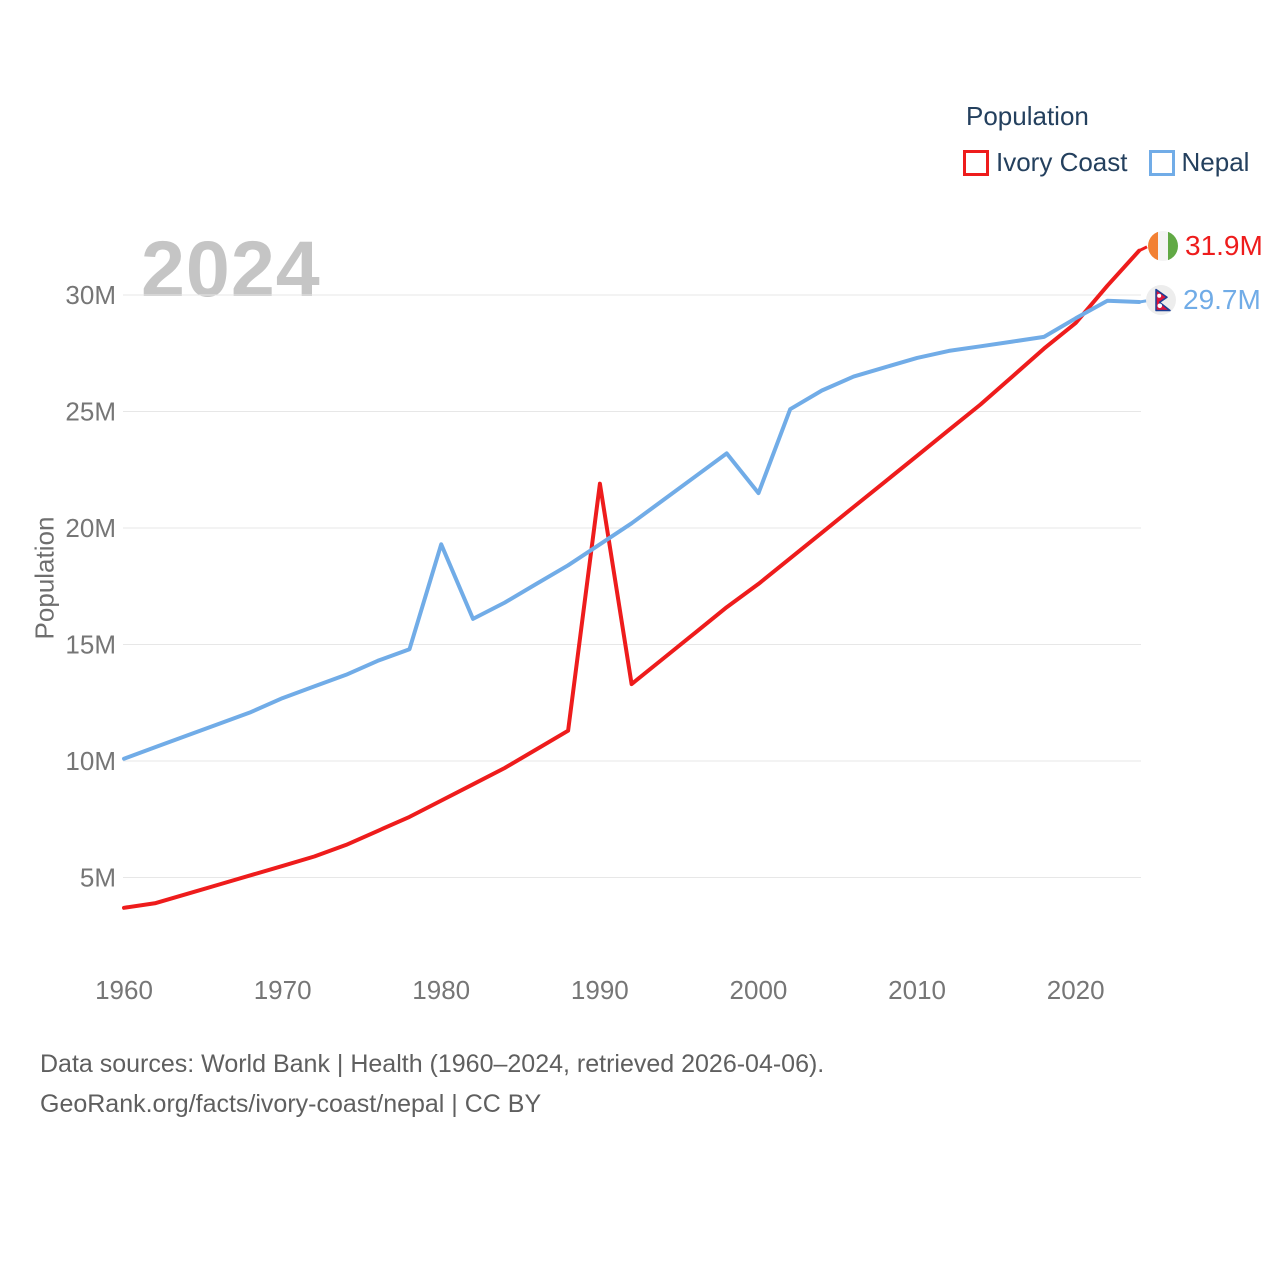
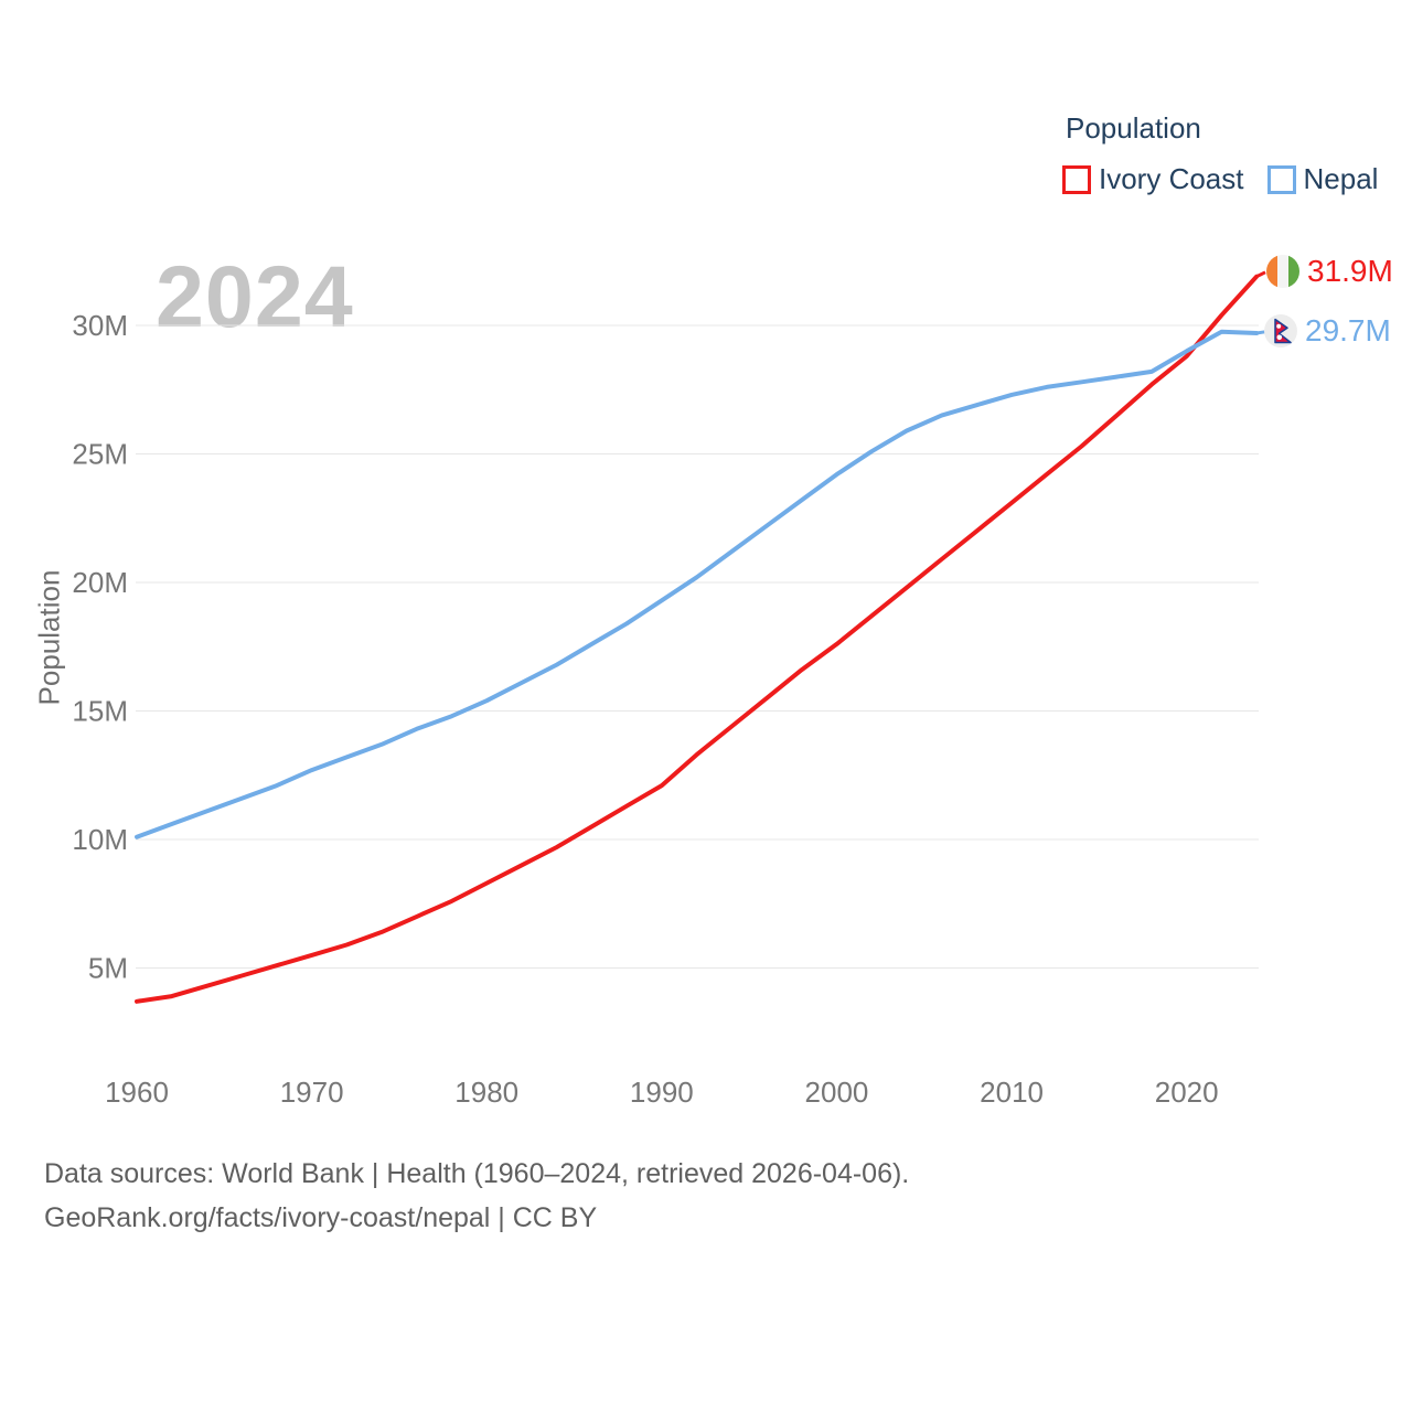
Nepal/1980: 19.3M -> 15.4M
Ivory Coast/1990: 21.9M -> 12.1M
Nepal/2000: 21.5M -> 24.2M
